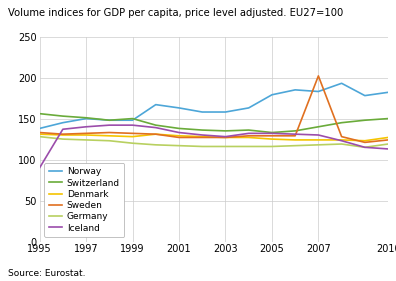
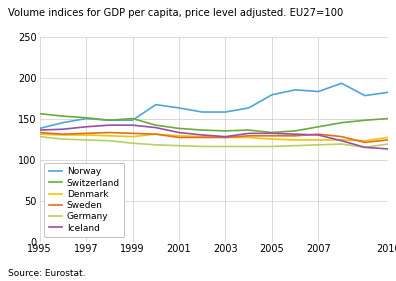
Iceland/1995: 90 -> 136
Sweden/2007: 202 -> 131
